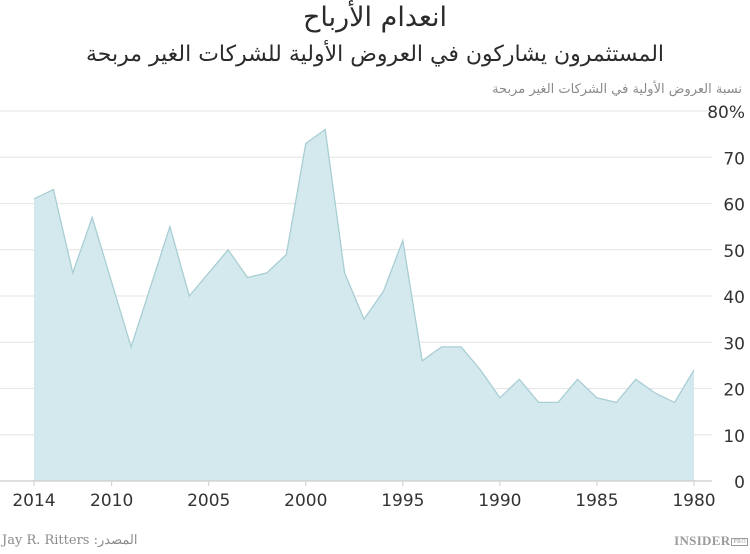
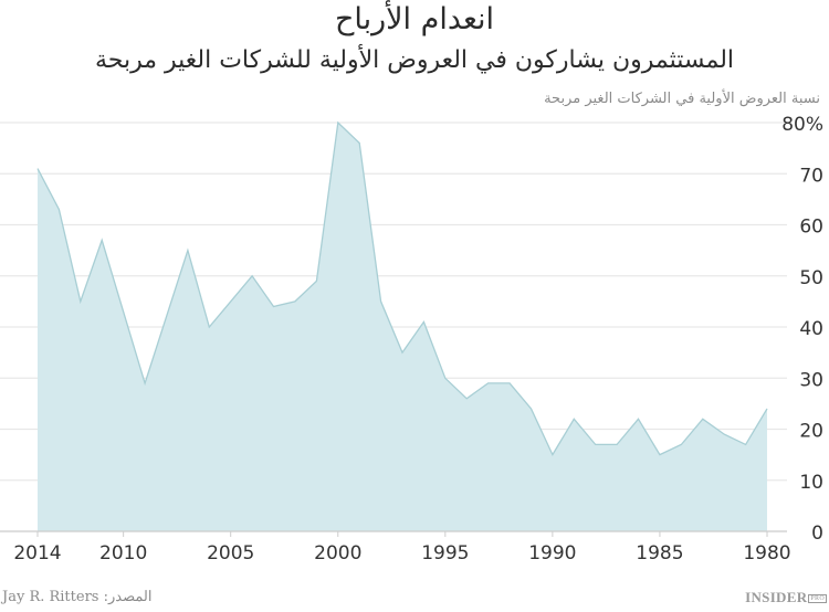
2014: 61% -> 71%
2000: 73% -> 80%
1995: 52% -> 30%
1990: 18% -> 15%
1985: 18% -> 15%
